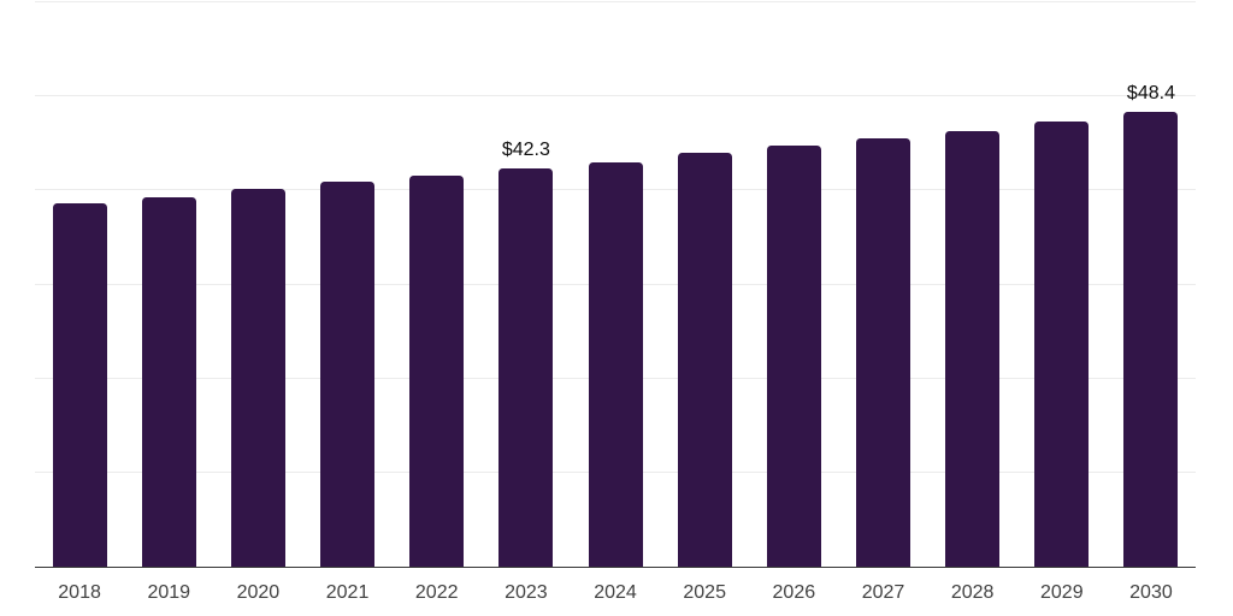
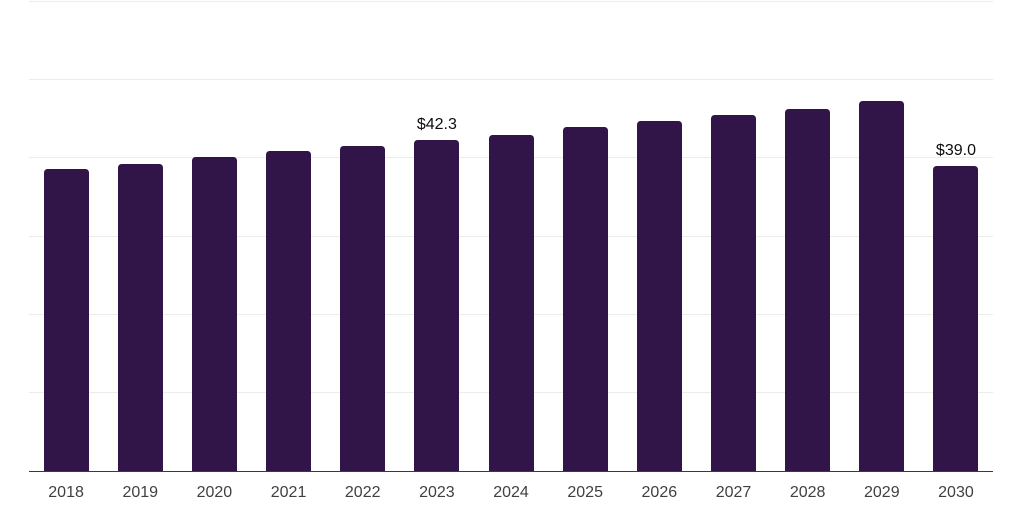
2030: $48.4 -> $39.0
